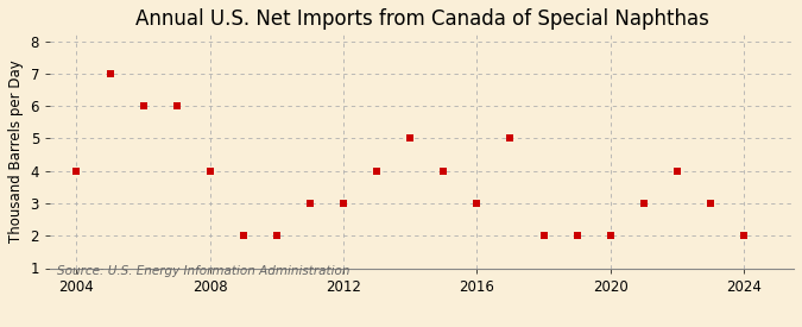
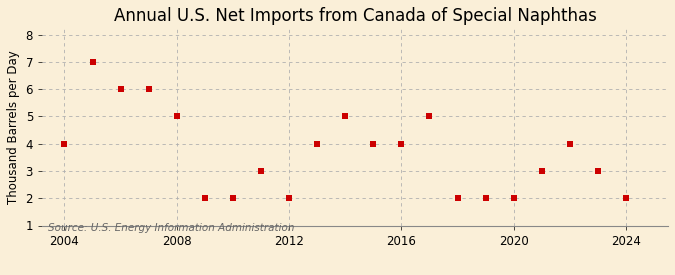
2008: 4 -> 5
2012: 3 -> 2
2016: 3 -> 4
